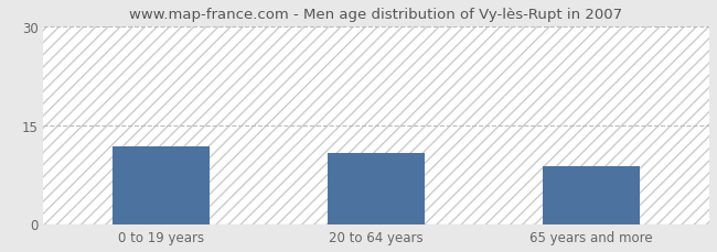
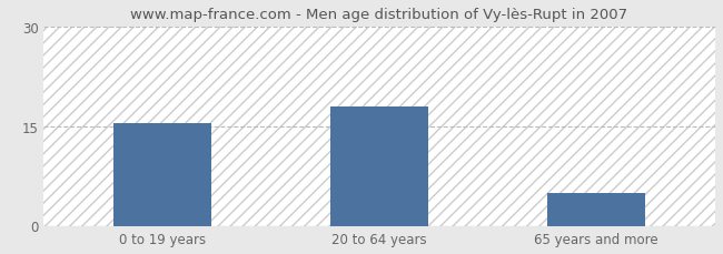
0 to 19 years: 11.8 -> 15.5
20 to 64 years: 10.8 -> 18.0
65 years and more: 8.8 -> 5.0
